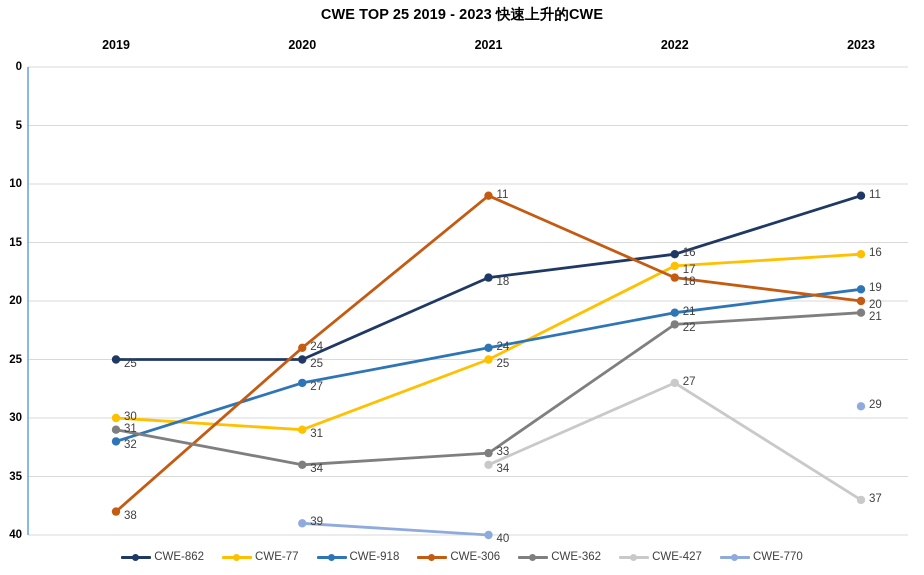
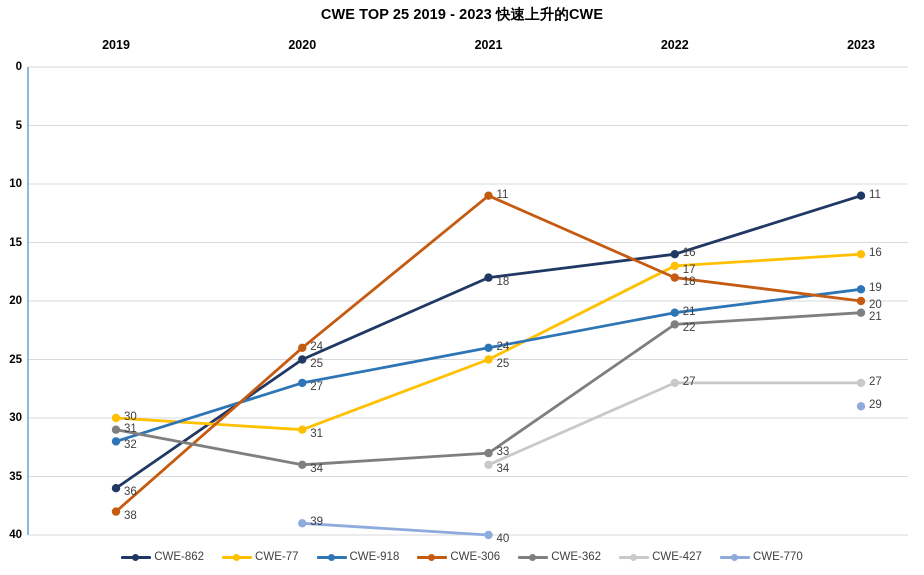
CWE-862/2019: 25 -> 36
CWE-427/2023: 37 -> 27
